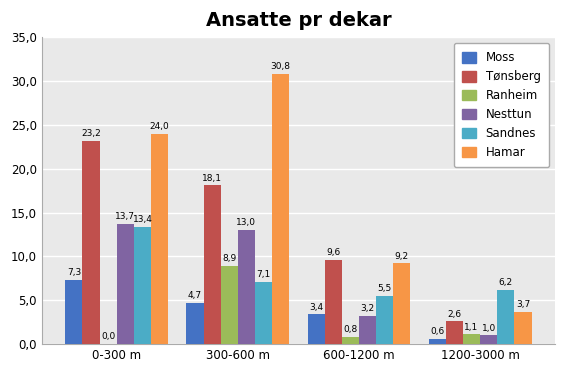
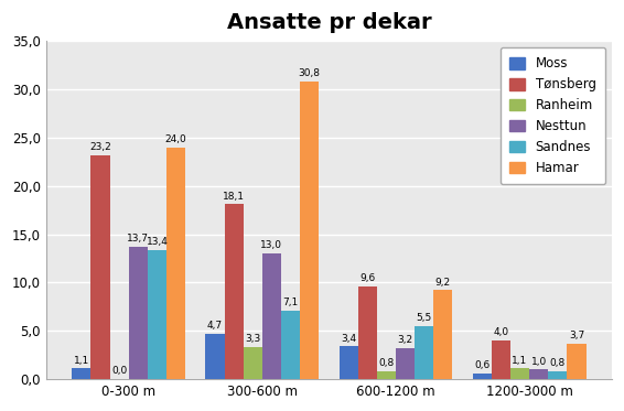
Moss/0-300 m: 7,3 -> 1,1
Ranheim/300-600 m: 8,9 -> 3,3
Tønsberg/1200-3000 m: 2,6 -> 4,0
Sandnes/1200-3000 m: 6,2 -> 0,8
